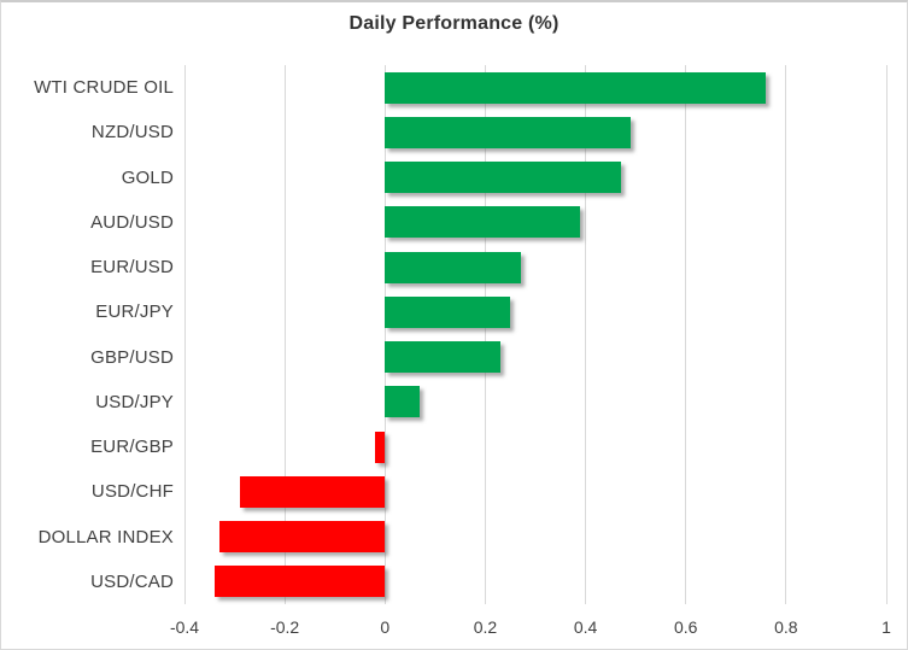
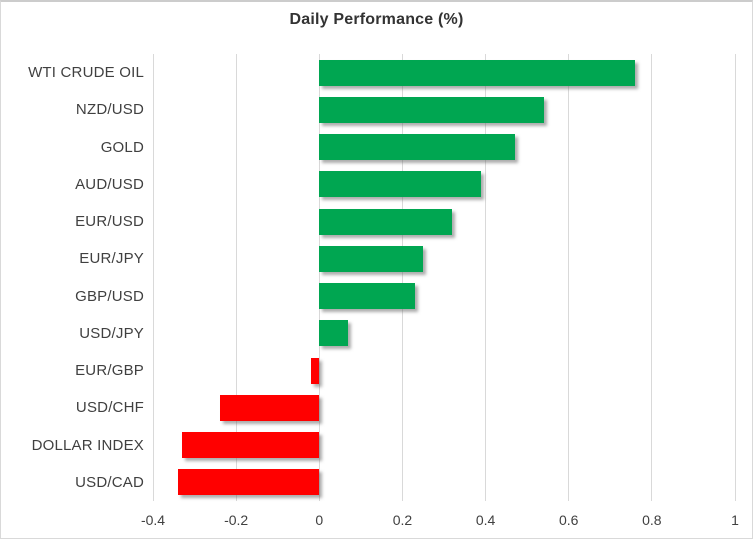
NZD/USD: 0.49 -> 0.54
EUR/USD: 0.27 -> 0.32
USD/CHF: -0.29 -> -0.24
